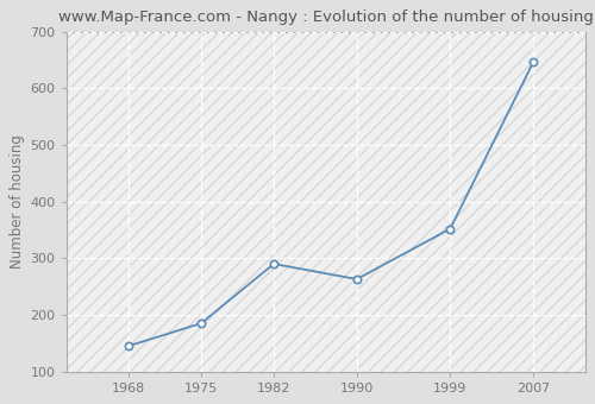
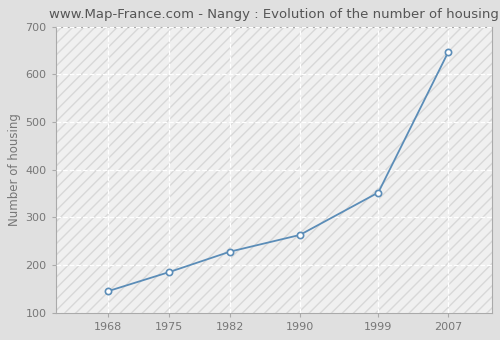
1982: 290 -> 228
